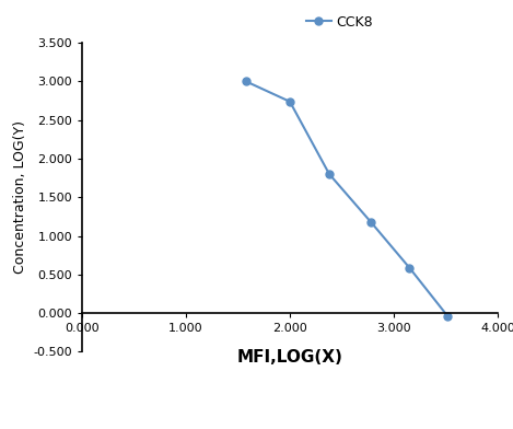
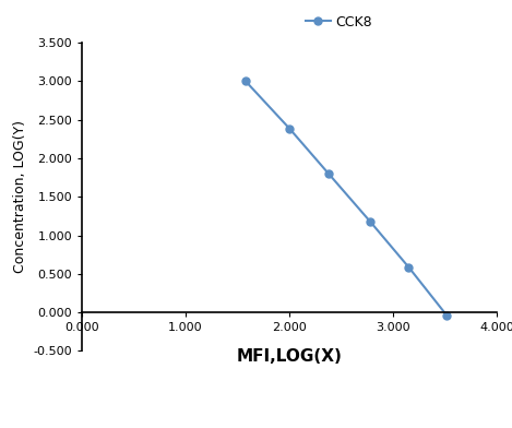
2.000: 2.74 -> 2.39
